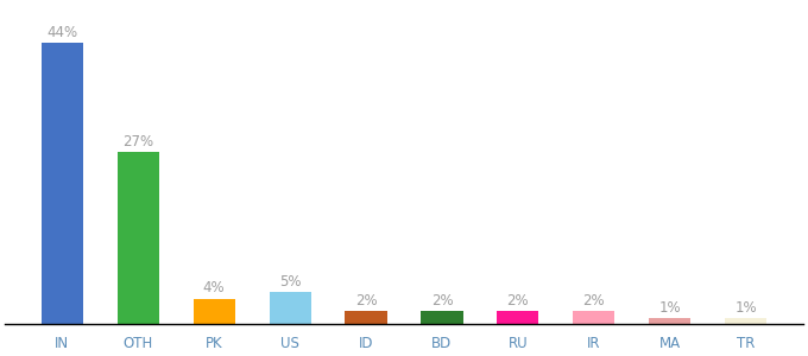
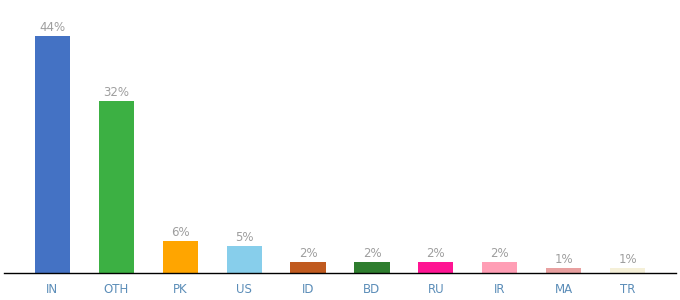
OTH: 27% -> 32%
PK: 4% -> 6%
